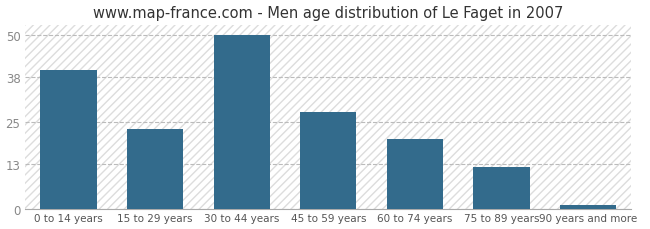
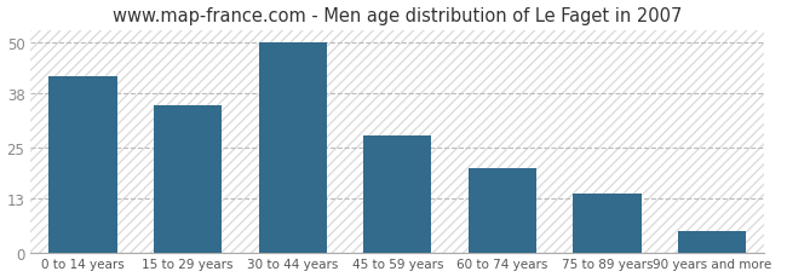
0 to 14 years: 40 -> 42
15 to 29 years: 23 -> 35
75 to 89 years: 12 -> 14
90 years and more: 1 -> 5
